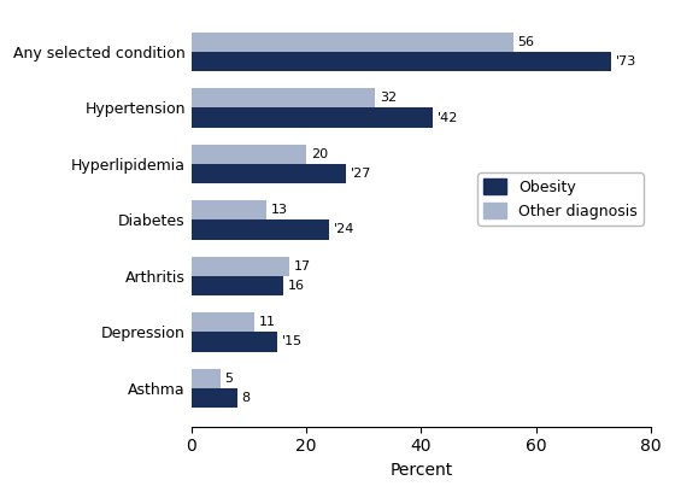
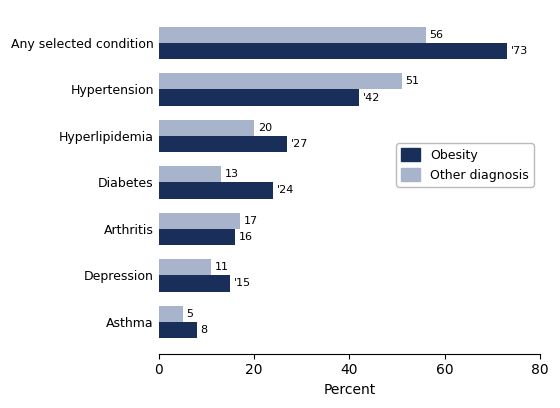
Other diagnosis/Hypertension: 32 -> 51
